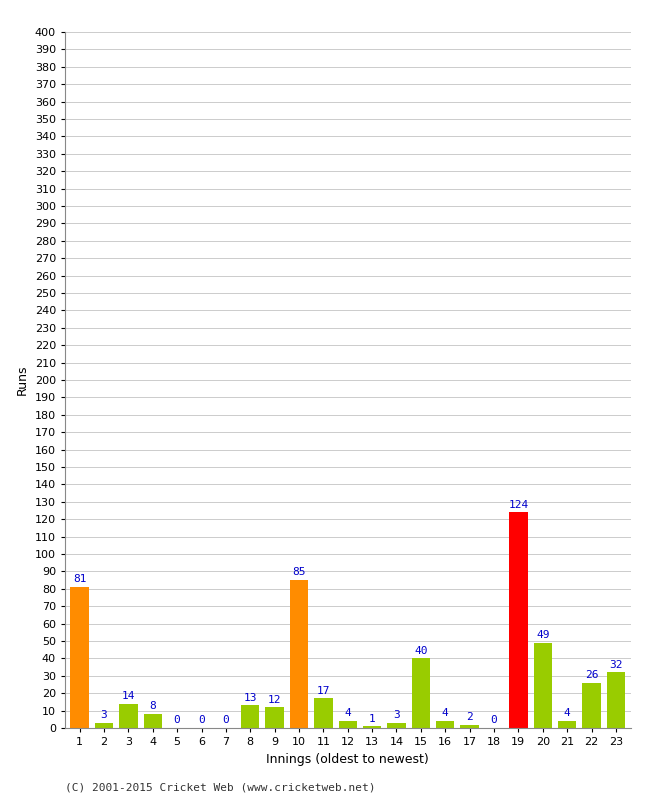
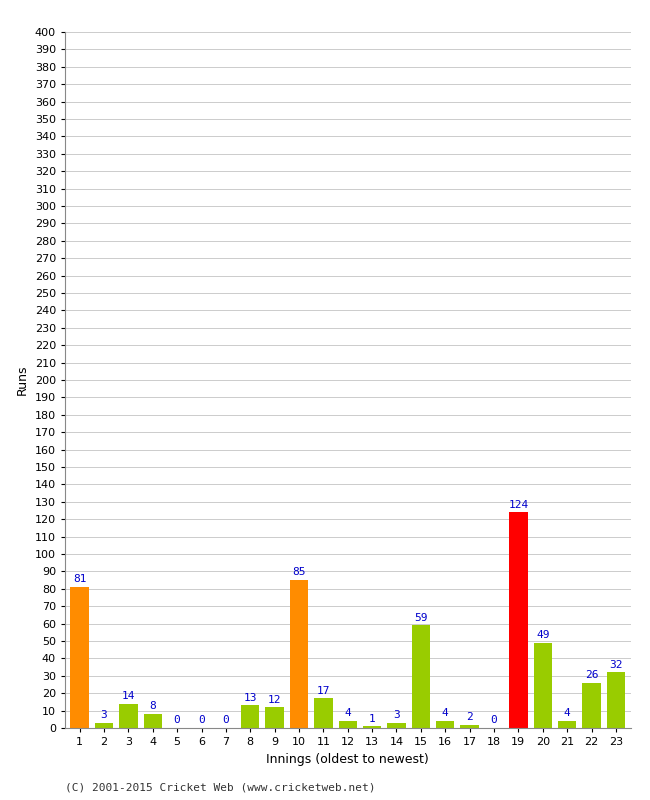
15: 40 -> 59
